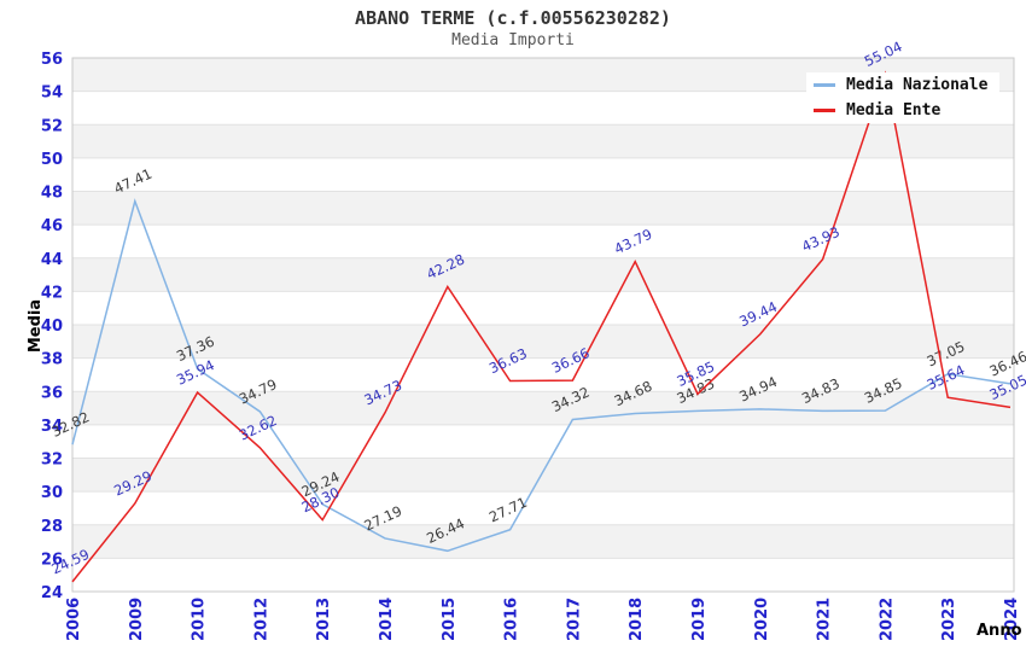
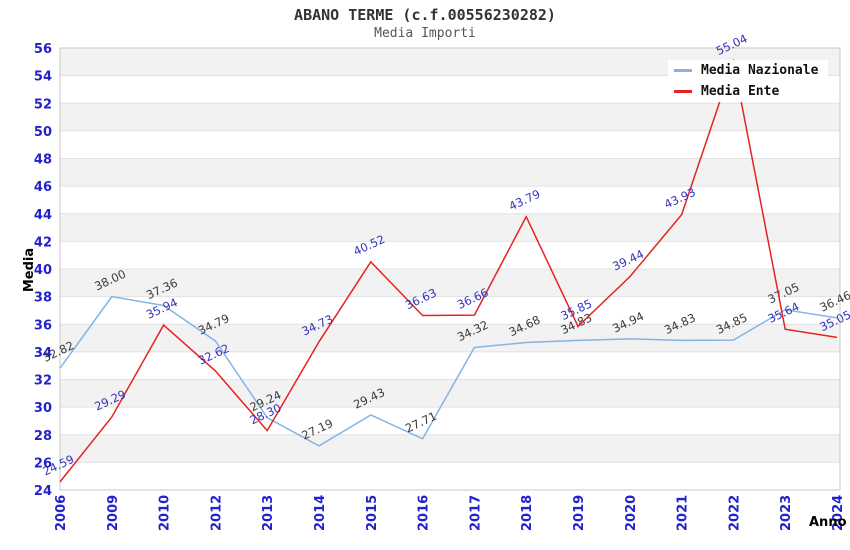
Media Nazionale/2009: 47.41 -> 38.00
Media Nazionale/2015: 26.44 -> 29.43
Media Ente/2015: 42.28 -> 40.52
